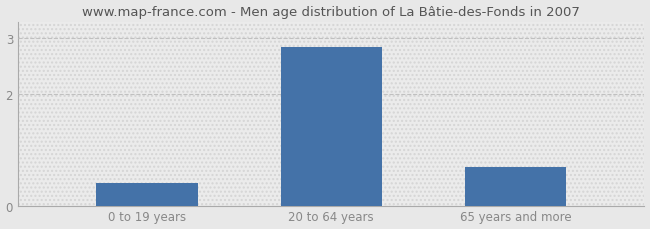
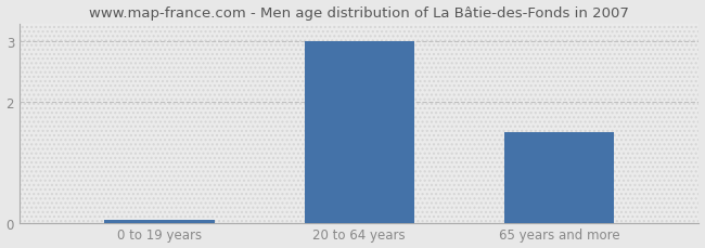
0 to 19 years: 0.40 -> 0.04
20 to 64 years: 2.84 -> 3.00
65 years and more: 0.70 -> 1.50
